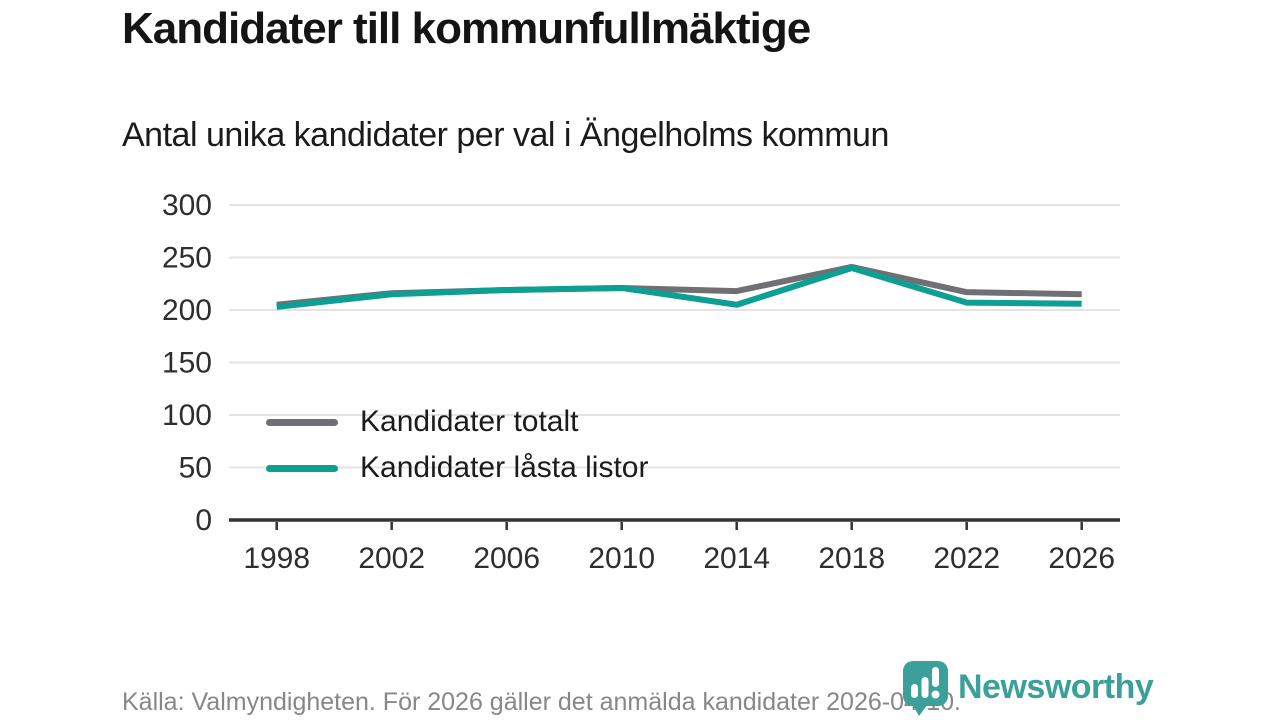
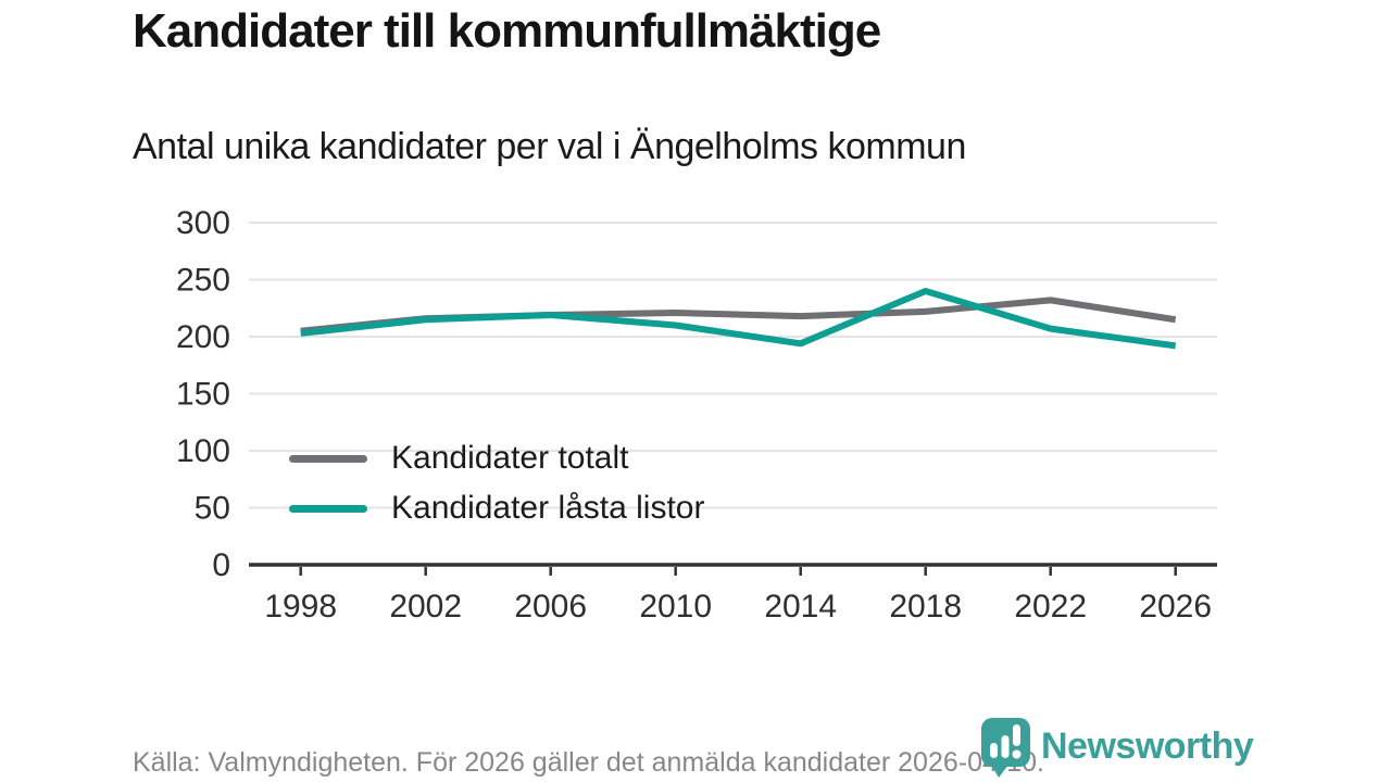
Kandidater låsta listor/2010: 221 -> 210
Kandidater låsta listor/2014: 205 -> 194
Kandidater totalt/2018: 241 -> 222
Kandidater totalt/2022: 217 -> 232
Kandidater låsta listor/2026: 206 -> 192
